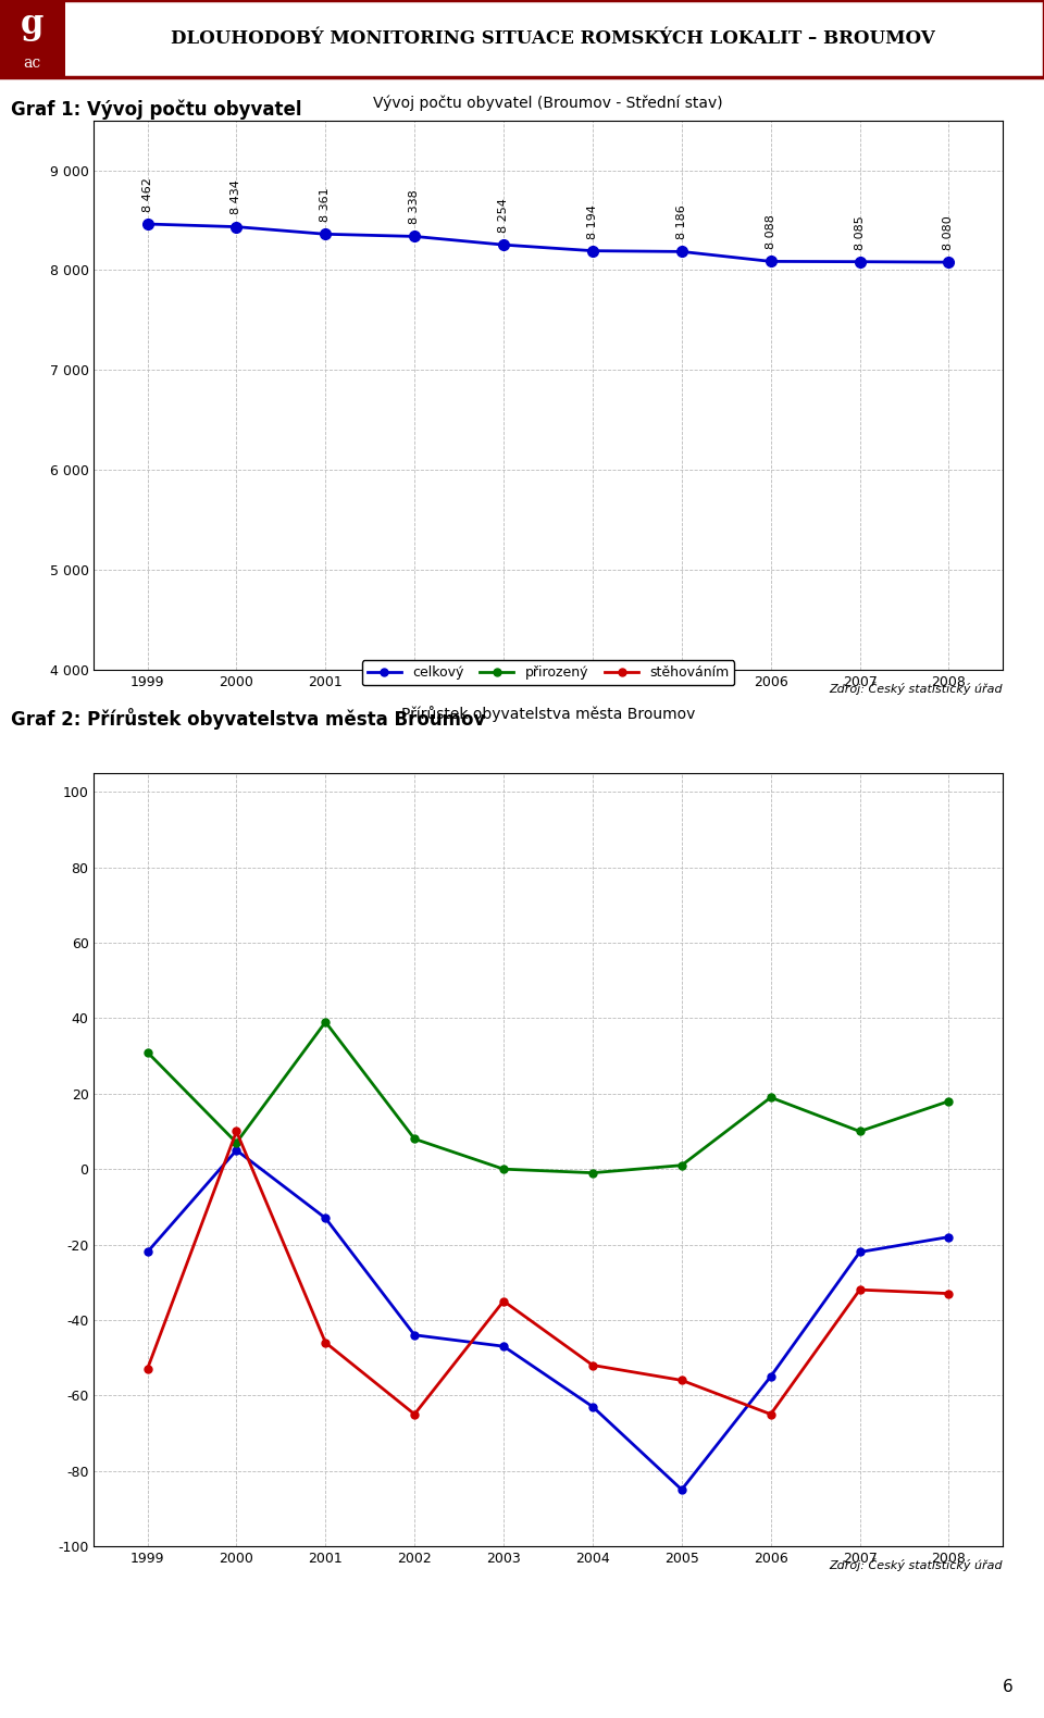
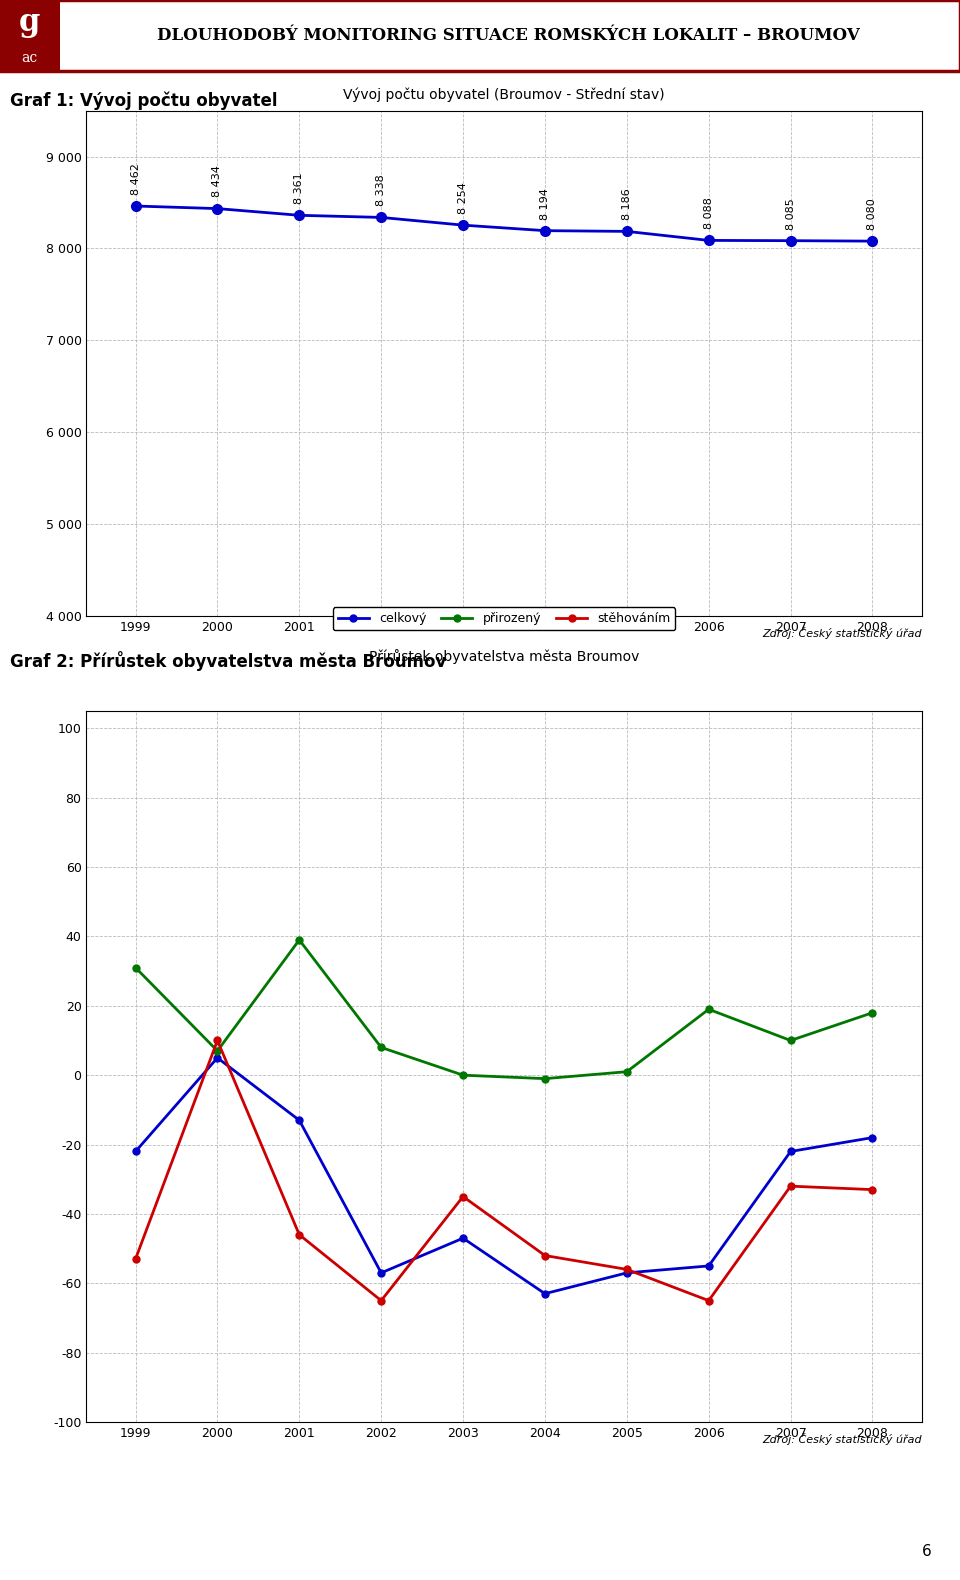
celkový/2002: -44 -> -57
celkový/2005: -85 -> -57
